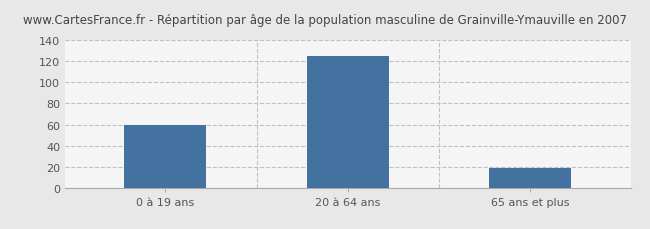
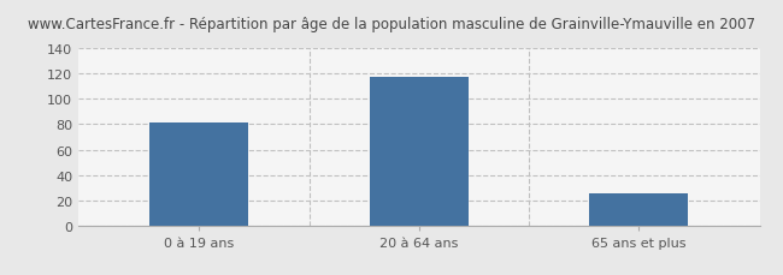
0 à 19 ans: 60 -> 81
20 à 64 ans: 125 -> 118
65 ans et plus: 19 -> 25
